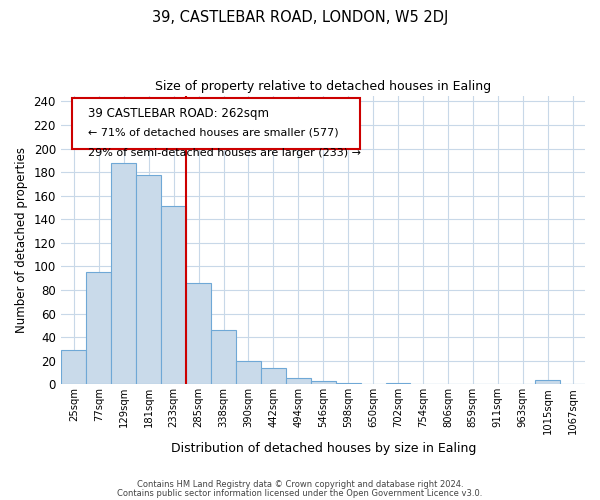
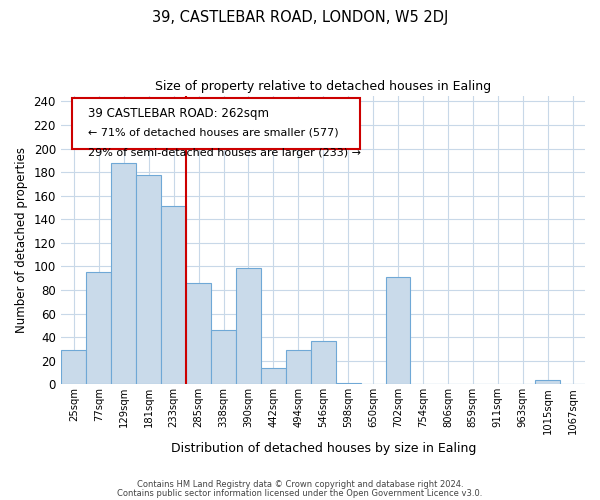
390sqm: 20 -> 99
494sqm: 5 -> 29
546sqm: 3 -> 37
702sqm: 1 -> 91
